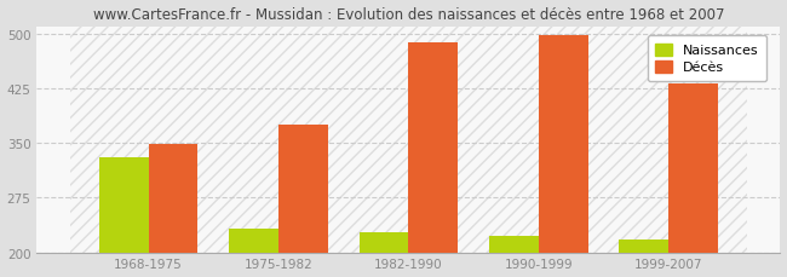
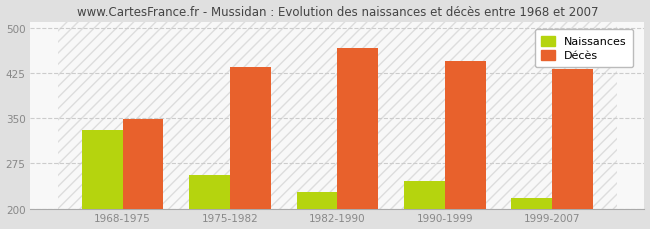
Naissances/1975-1982: 232 -> 256
Décès/1975-1982: 375 -> 434
Décès/1982-1990: 487 -> 466
Naissances/1990-1999: 222 -> 246
Décès/1990-1999: 497 -> 444
